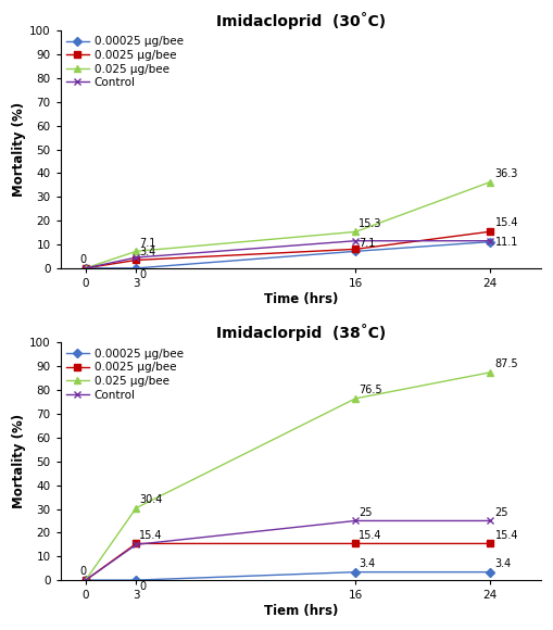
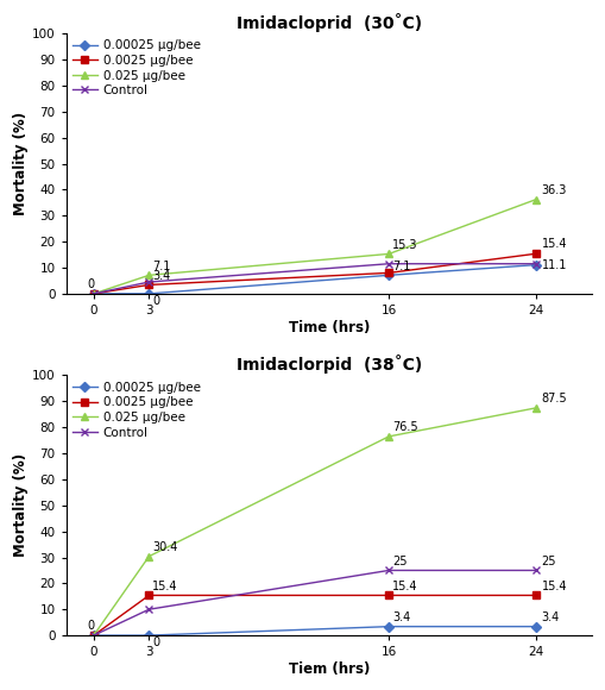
Imidaclorpid (38˚C)/Control/3: 15 -> 10
